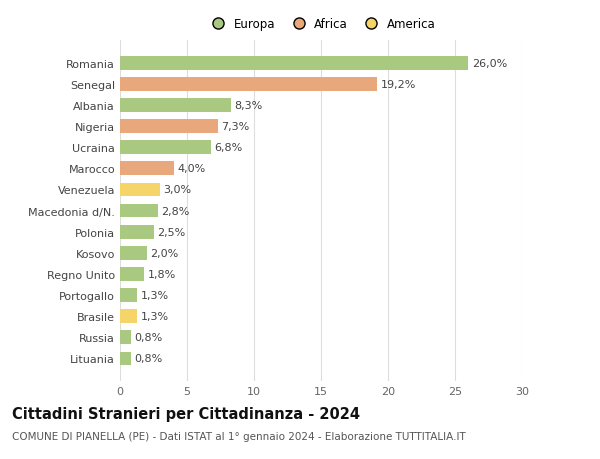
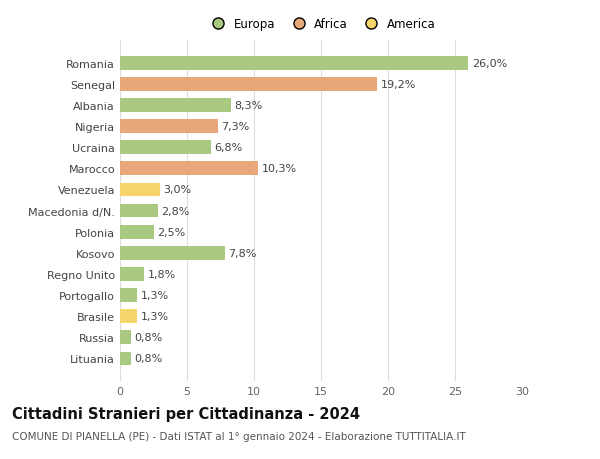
Marocco: 4,0% -> 10,3%
Kosovo: 2,0% -> 7,8%
